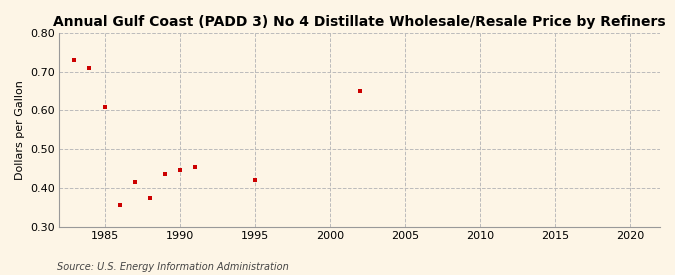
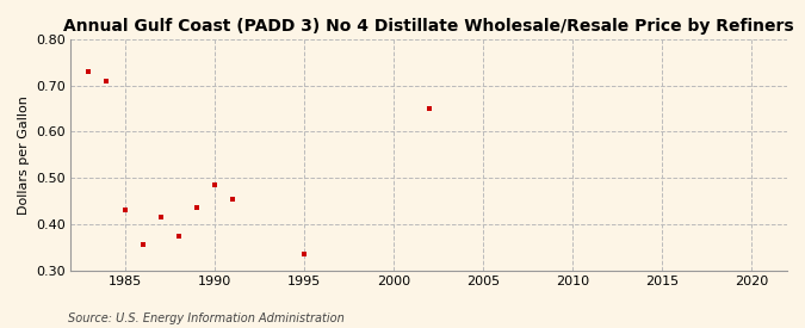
1985: 0.610 -> 0.430
1990: 0.445 -> 0.485
1995: 0.420 -> 0.335
